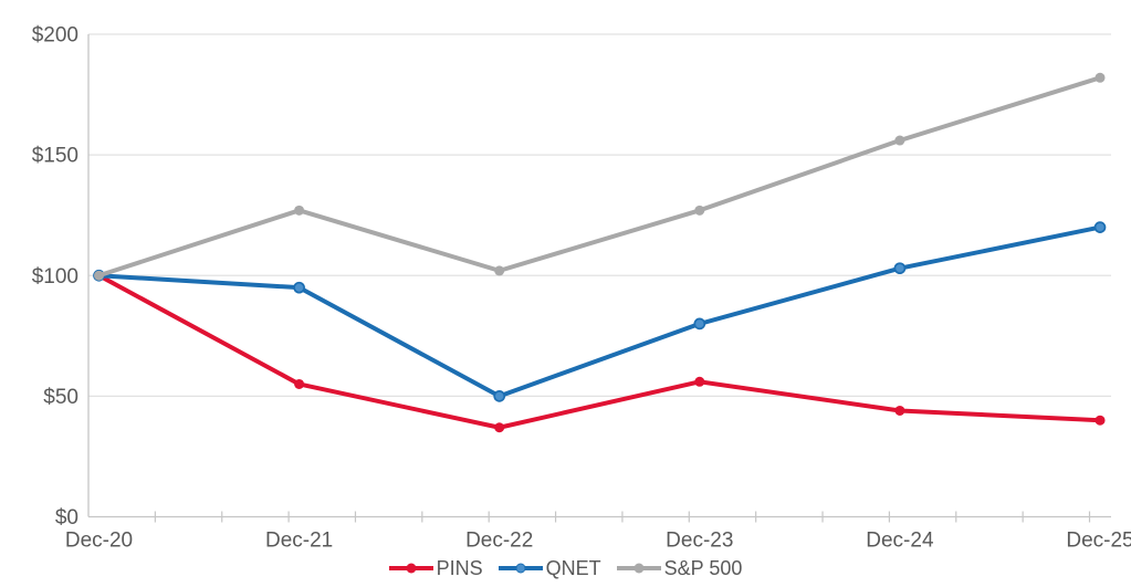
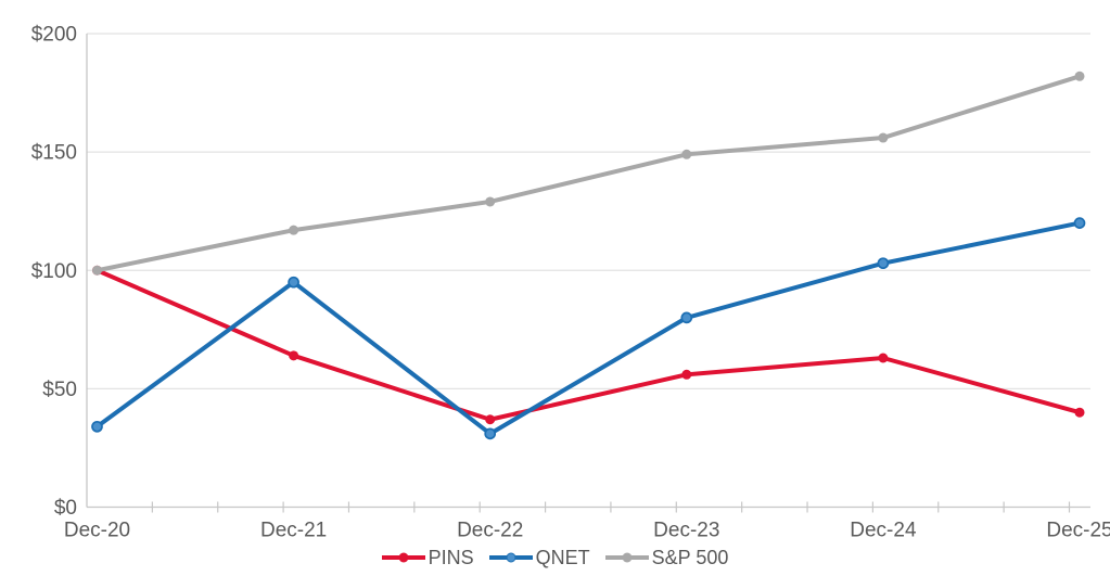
QNET/Dec-20: $100 -> $34
PINS/Dec-21: $55 -> $64
S&P 500/Dec-21: $127 -> $117
QNET/Dec-22: $50 -> $31
S&P 500/Dec-22: $102 -> $129
S&P 500/Dec-23: $127 -> $149
PINS/Dec-24: $44 -> $63
